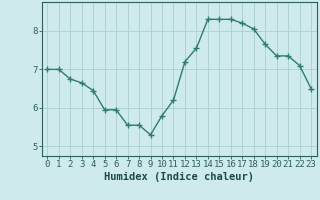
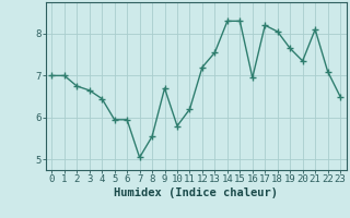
7: 5.55 -> 5.05
9: 5.30 -> 6.70
16: 8.30 -> 6.95
21: 7.35 -> 8.10
